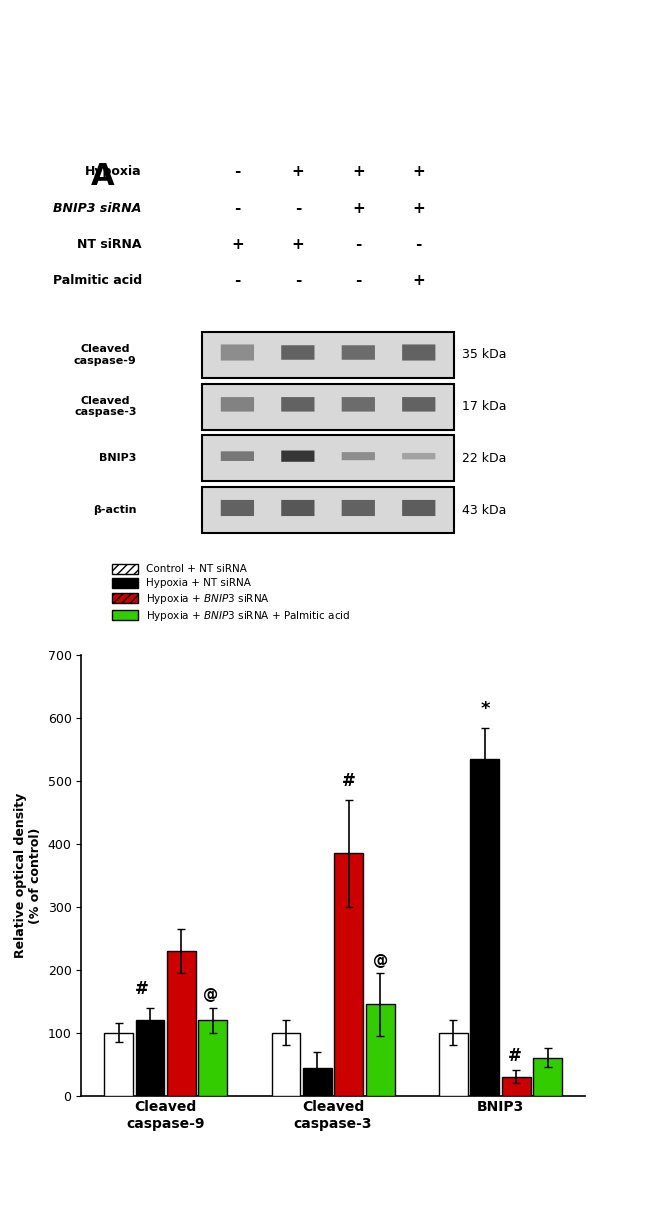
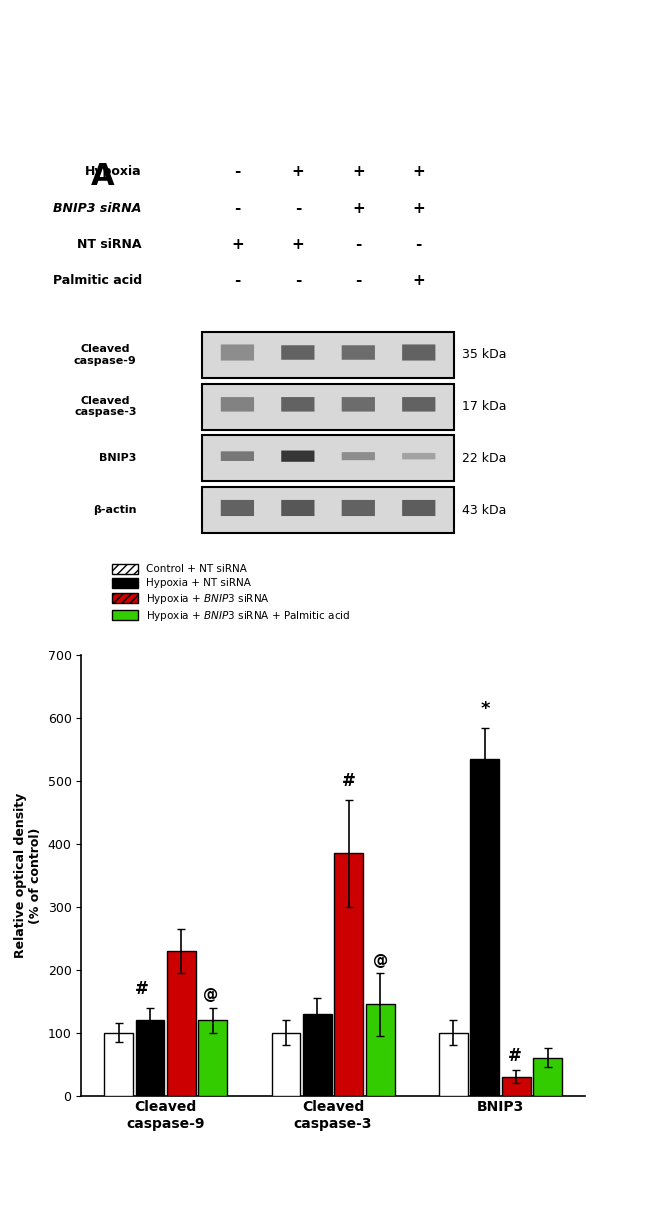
Hypoxia + NT siRNA/Cleaved caspase-3: 44 -> 130
